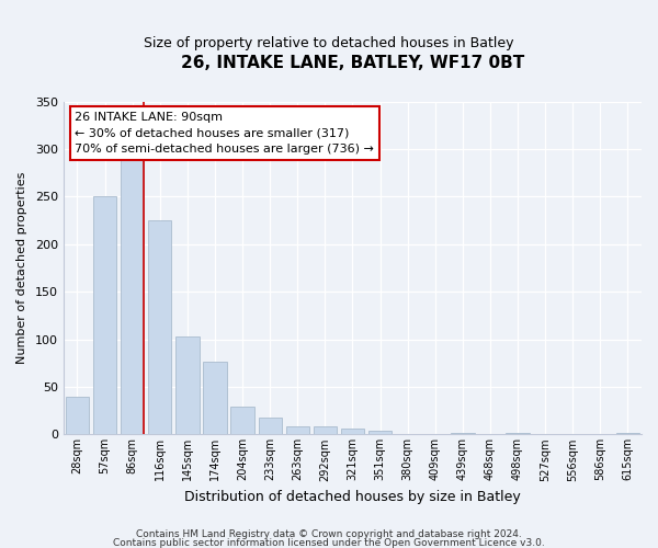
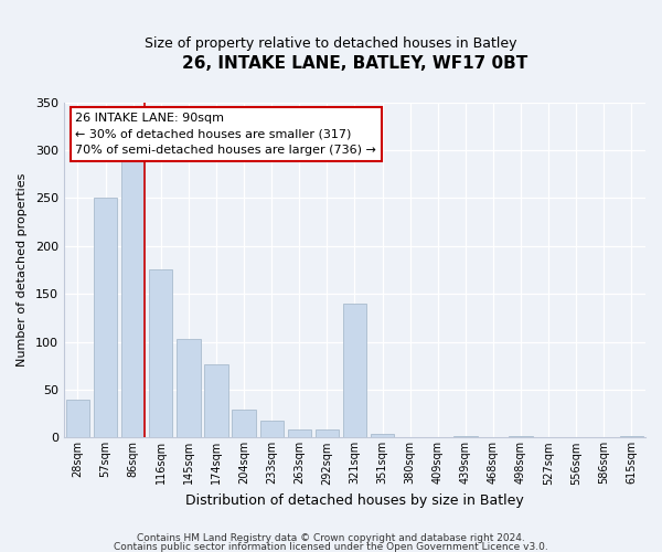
116sqm: 225 -> 176
321sqm: 6 -> 140
